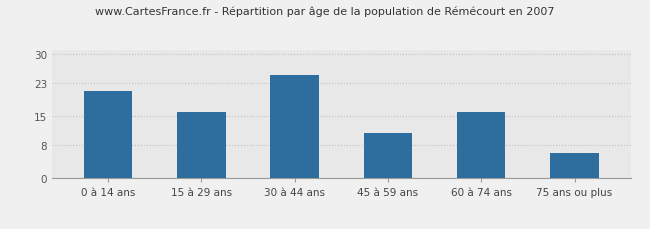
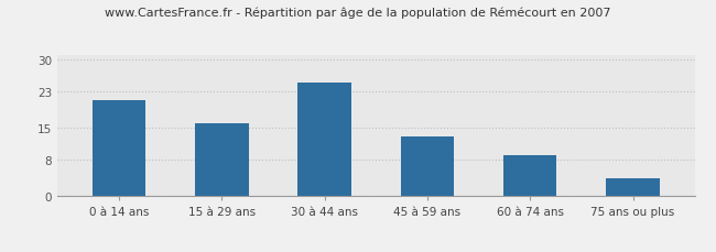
45 à 59 ans: 11 -> 13
60 à 74 ans: 16 -> 9
75 ans ou plus: 6 -> 4
